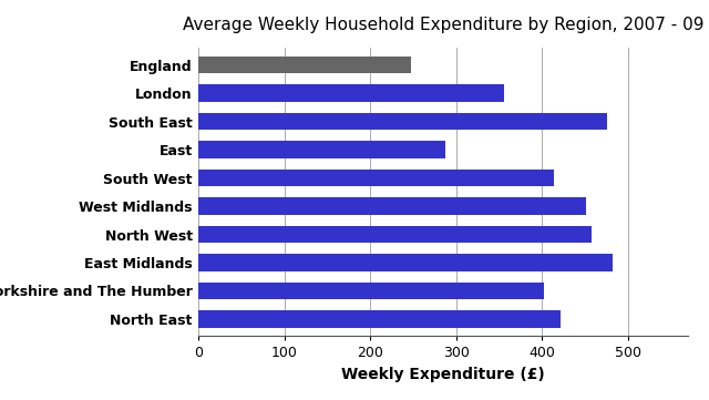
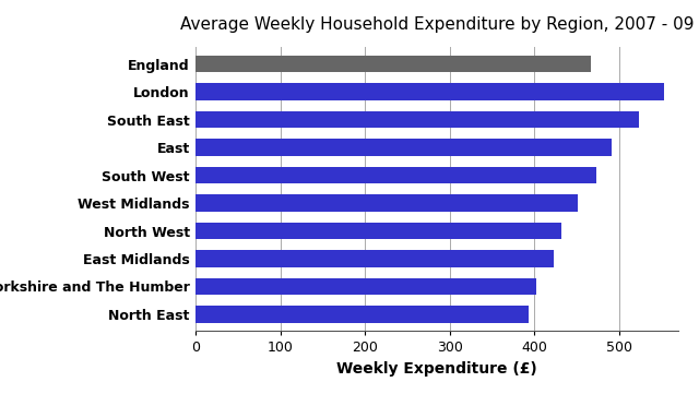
England: 248 -> 467
London: 356 -> 554
South East: 476 -> 524
East: 288 -> 492
South West: 414 -> 474
North West: 458 -> 432
East Midlands: 482 -> 423
North East: 422 -> 393
